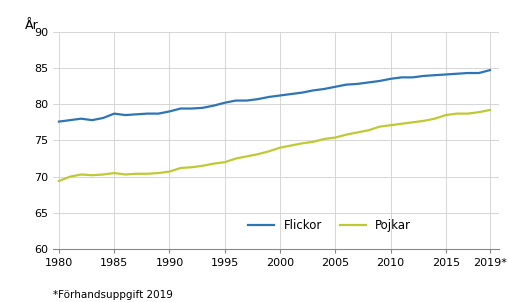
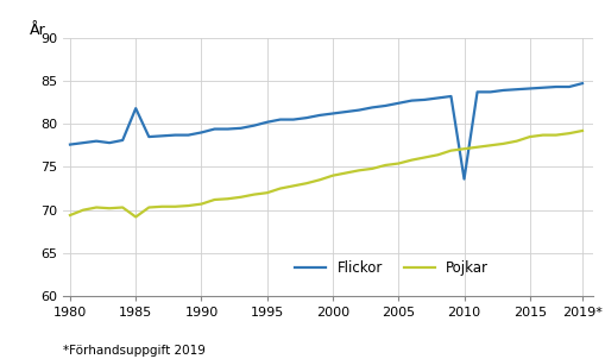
Flickor/1985: 78.7 -> 81.8
Pojkar/1985: 70.5 -> 69.2
Flickor/2010: 83.5 -> 73.6
